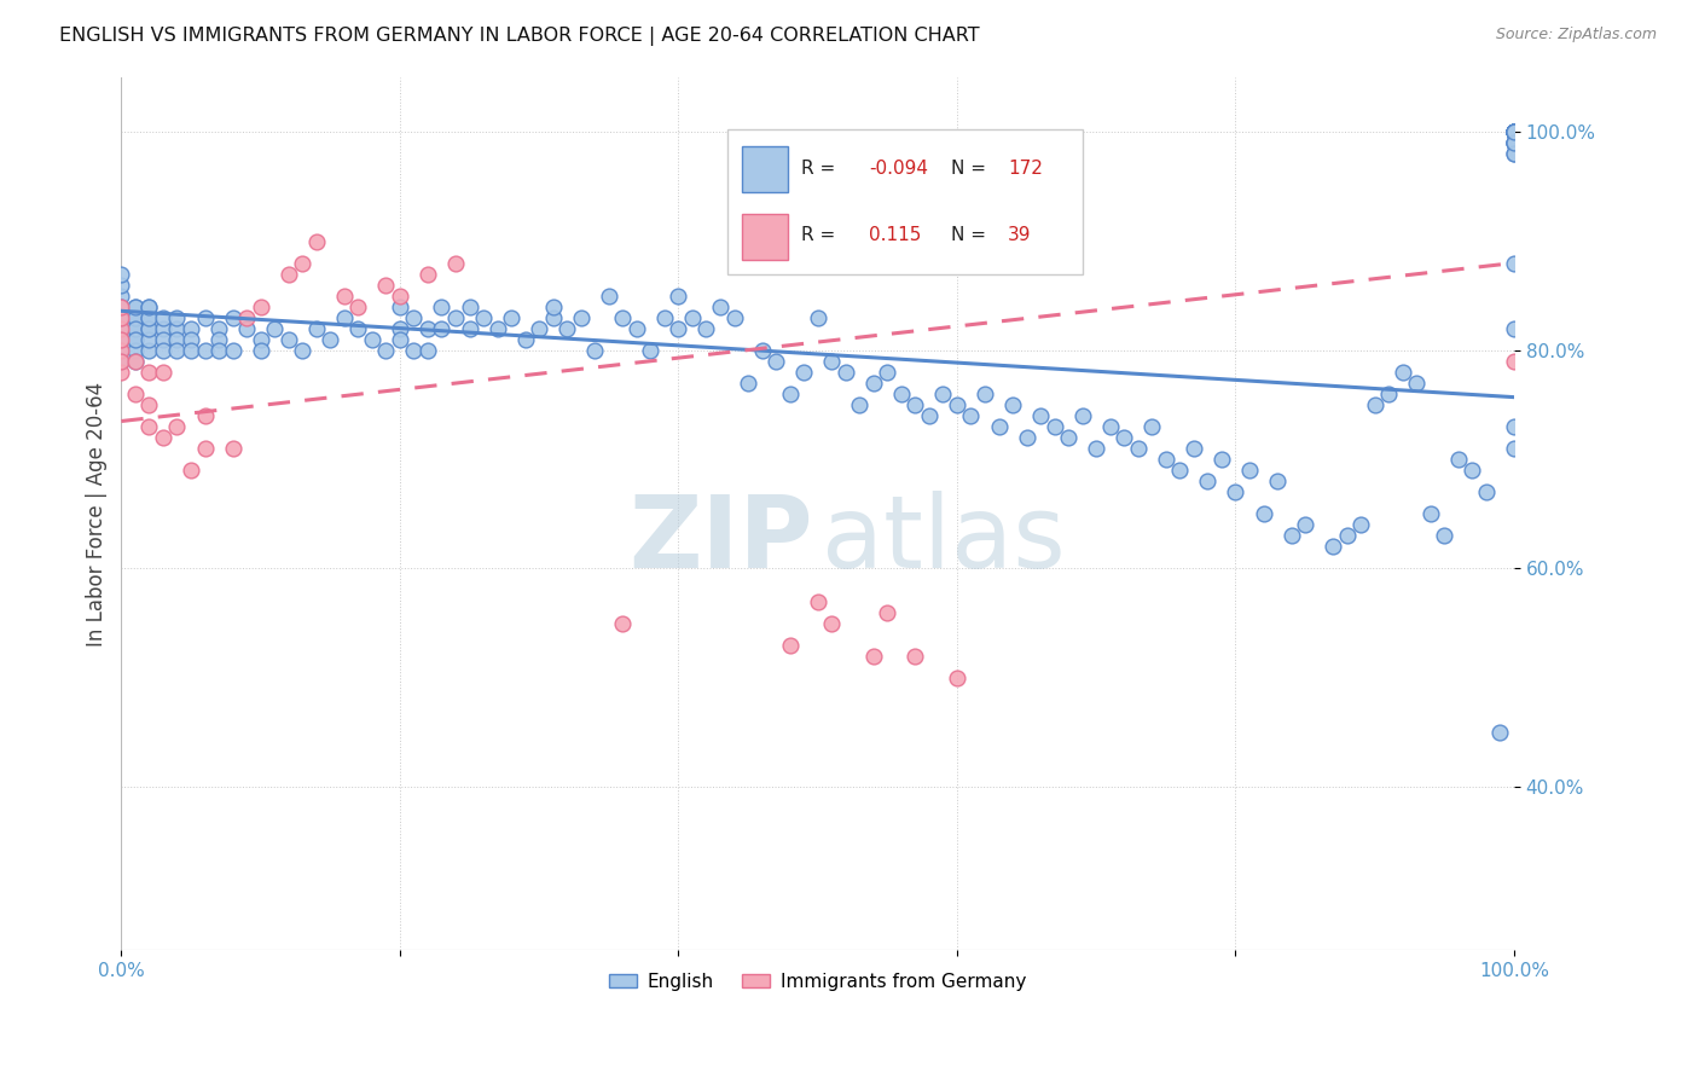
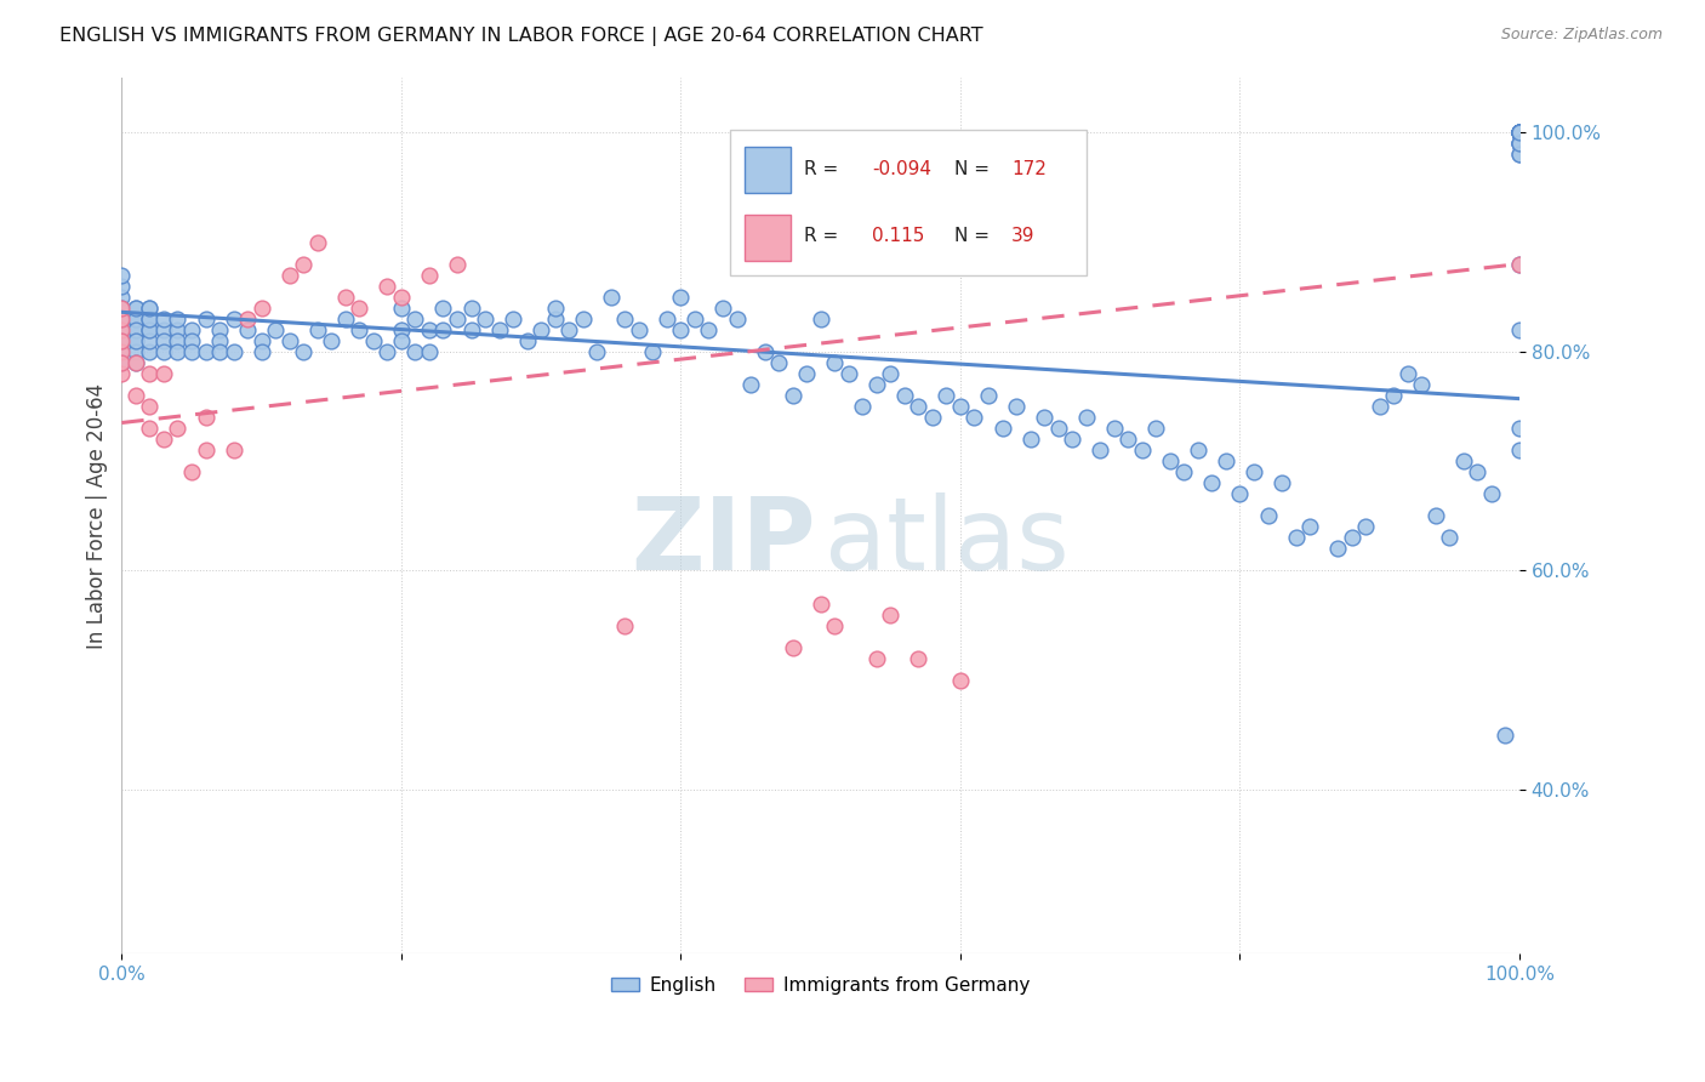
Immigrants from Germany/100.0%: 79% -> 88%
